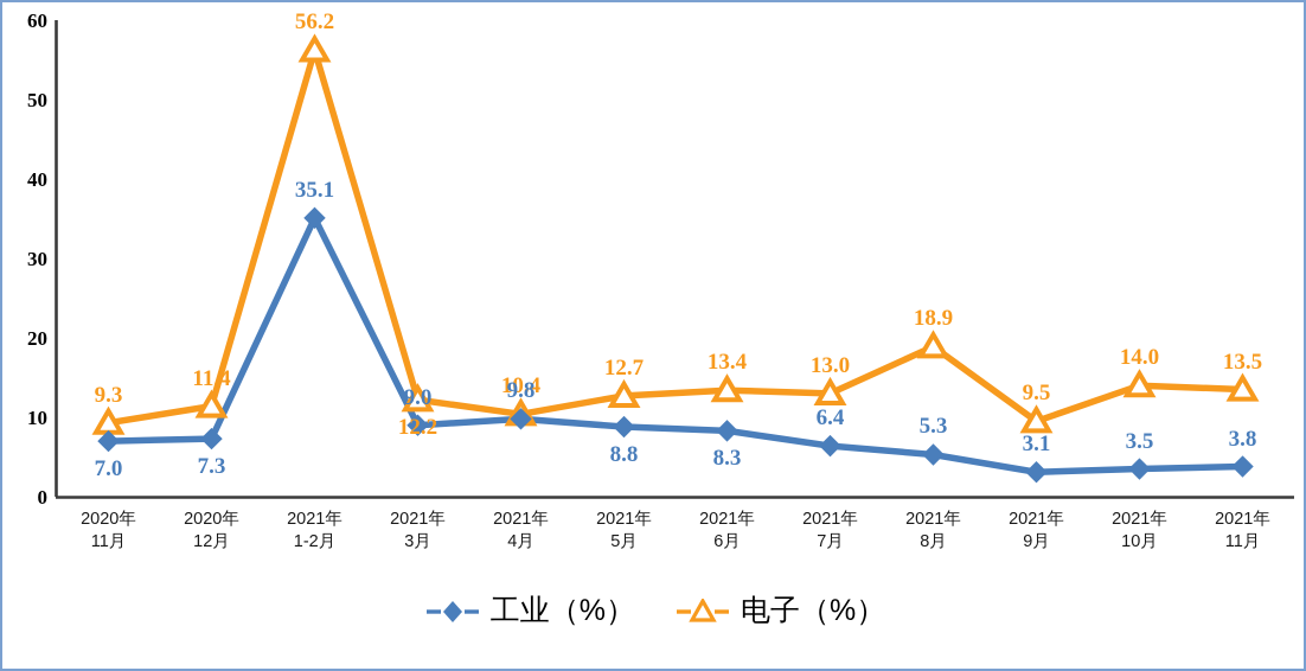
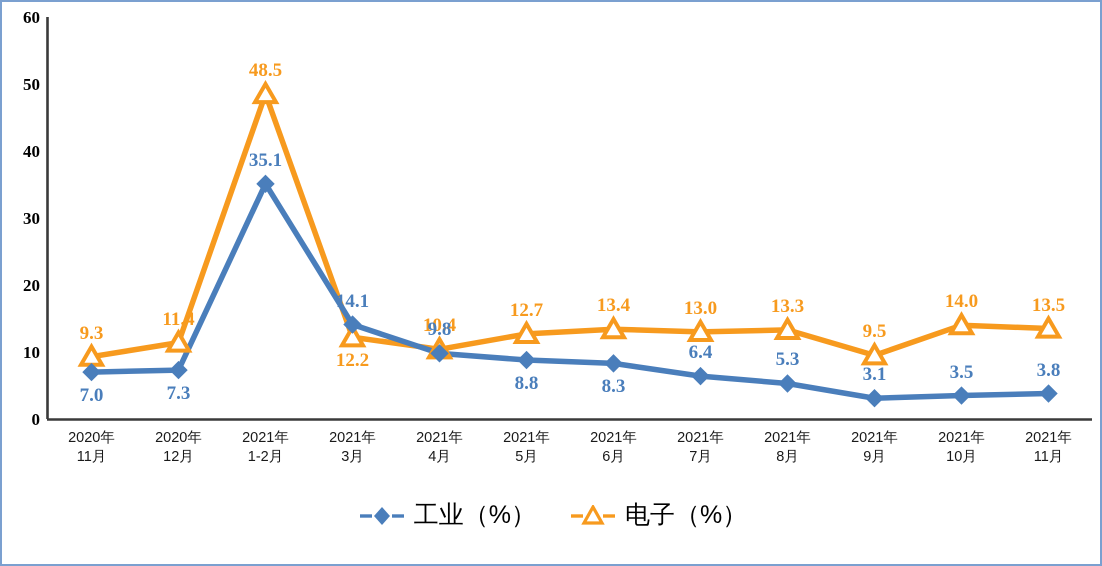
电子（%）/2021年 1-2月: 56.2 -> 48.5
工业（%）/2021年 3月: 9.0 -> 14.1
电子（%）/2021年 8月: 18.9 -> 13.3
